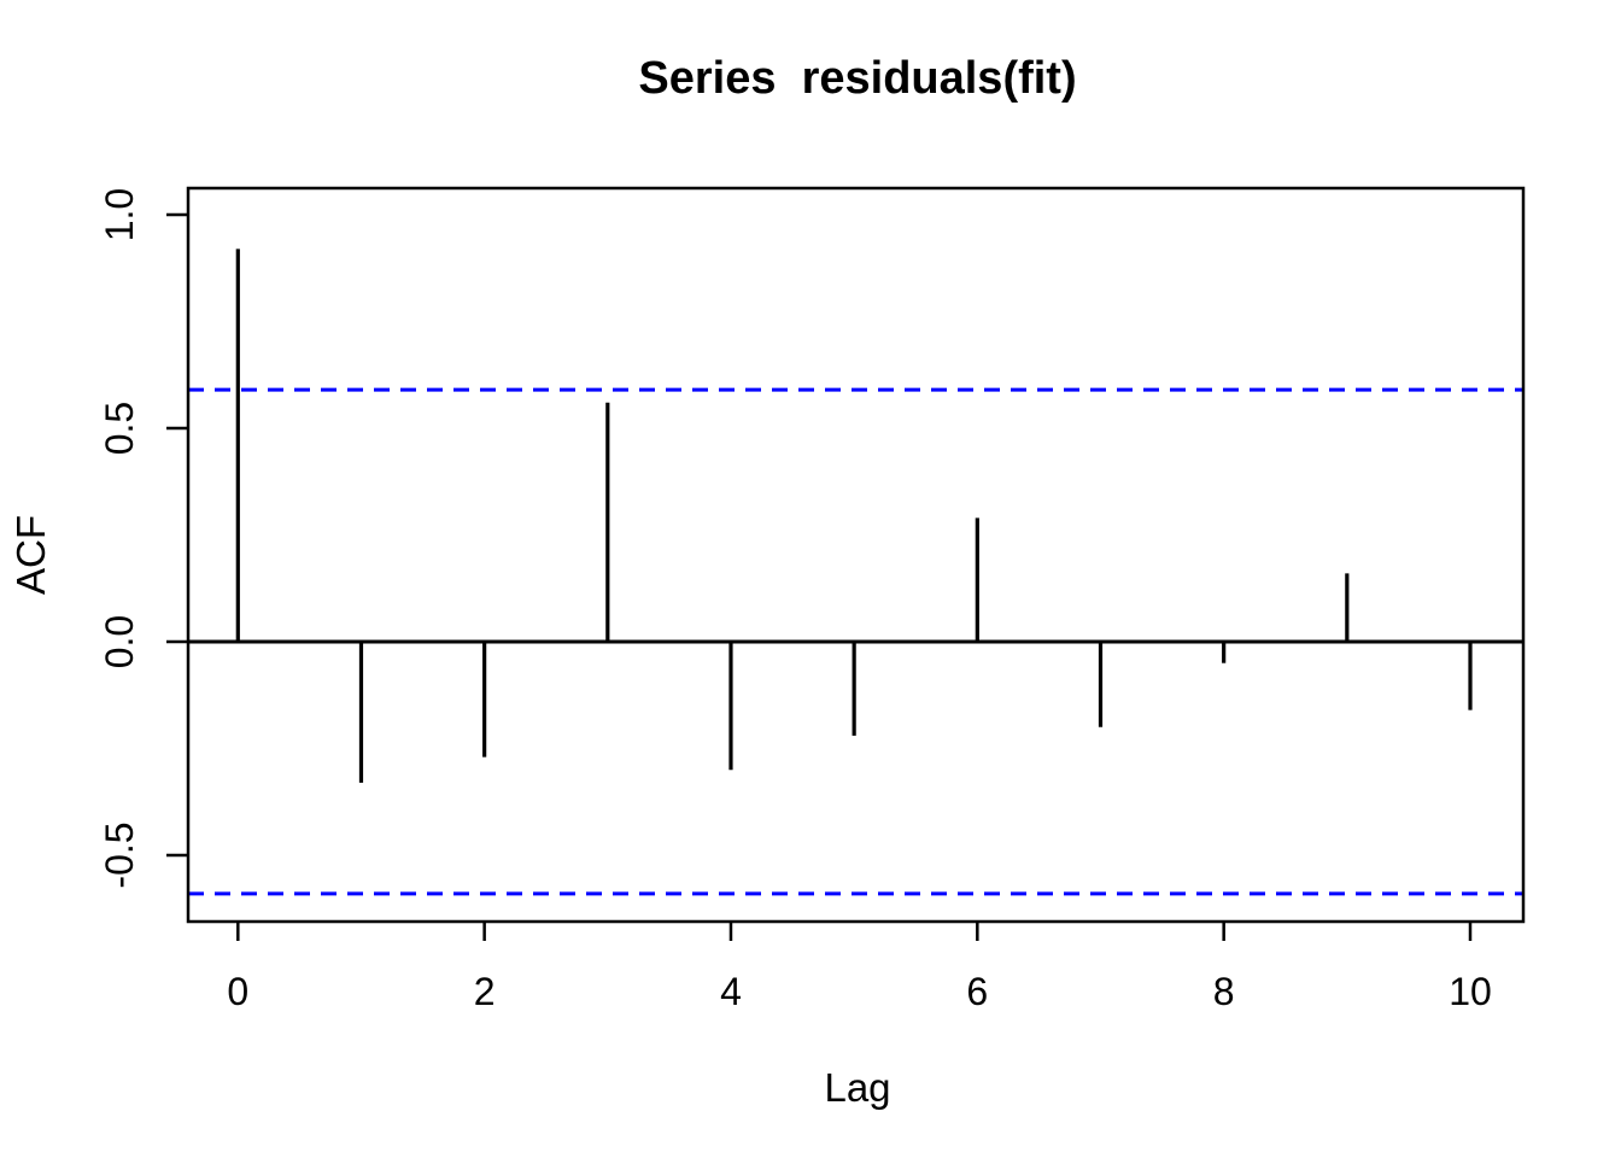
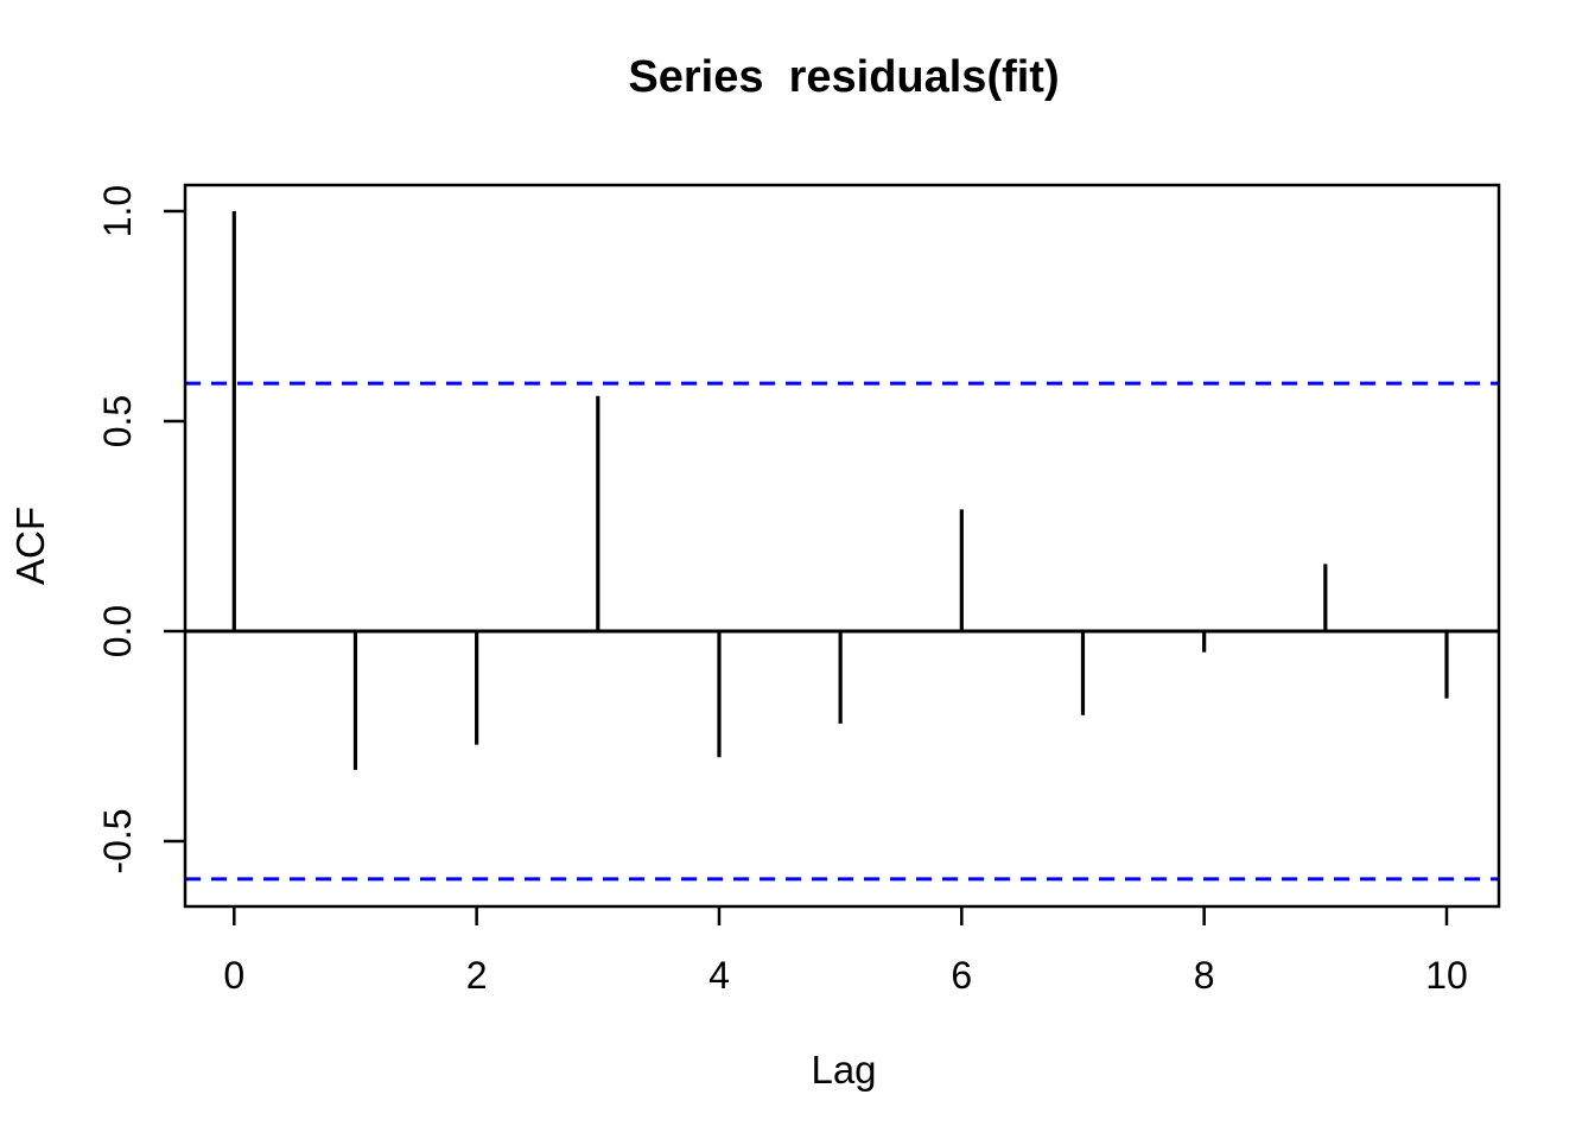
0: 0.92 -> 1.00
